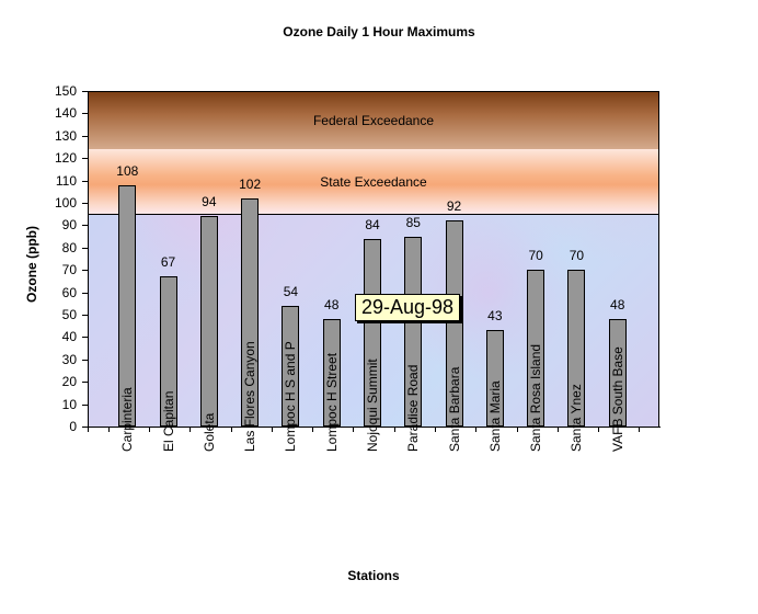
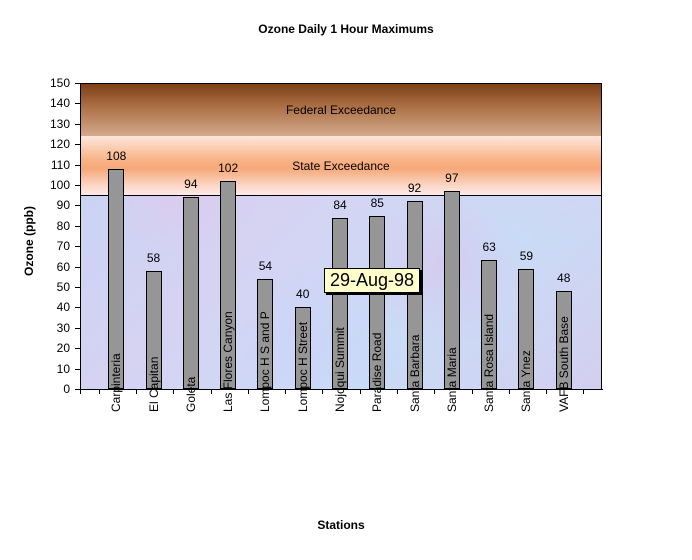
El Capitan: 67 -> 58
Lompoc H Street: 48 -> 40
Santa Maria: 43 -> 97
Santa Rosa Island: 70 -> 63
Santa Ynez: 70 -> 59
